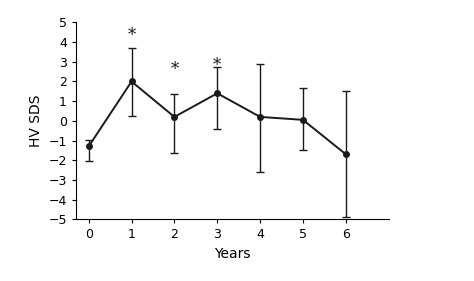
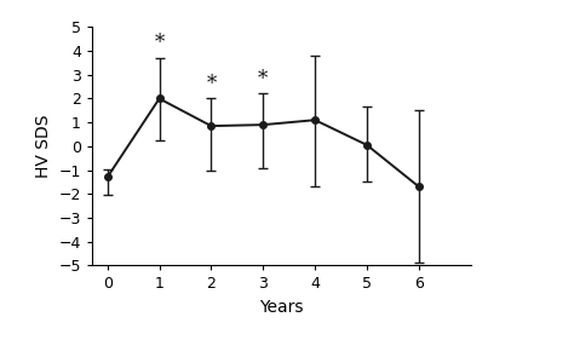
2: 0.2 -> 0.8
3: 1.4 -> 0.9
4: 0.2 -> 1.1
